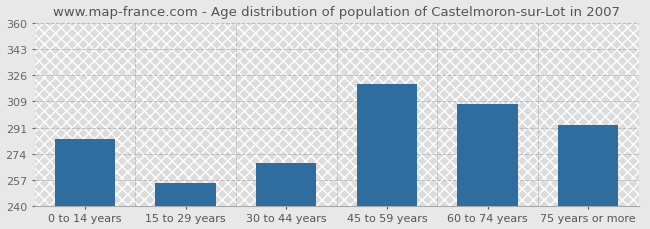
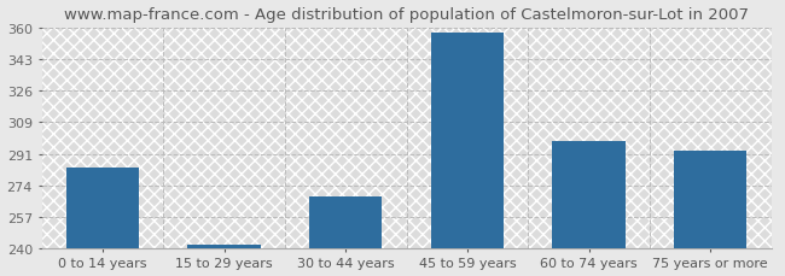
15 to 29 years: 255 -> 242
45 to 59 years: 320 -> 357
60 to 74 years: 307 -> 298
